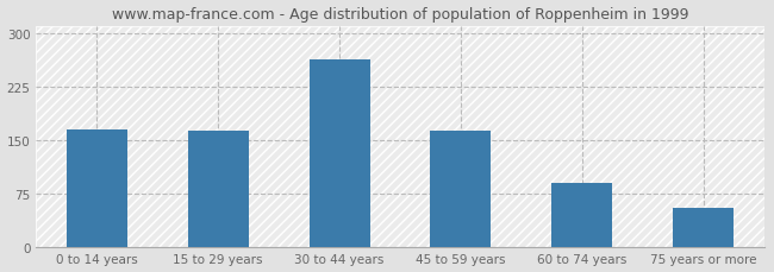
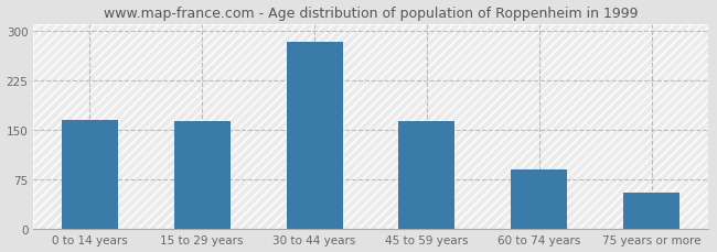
30 to 44 years: 262 -> 282
